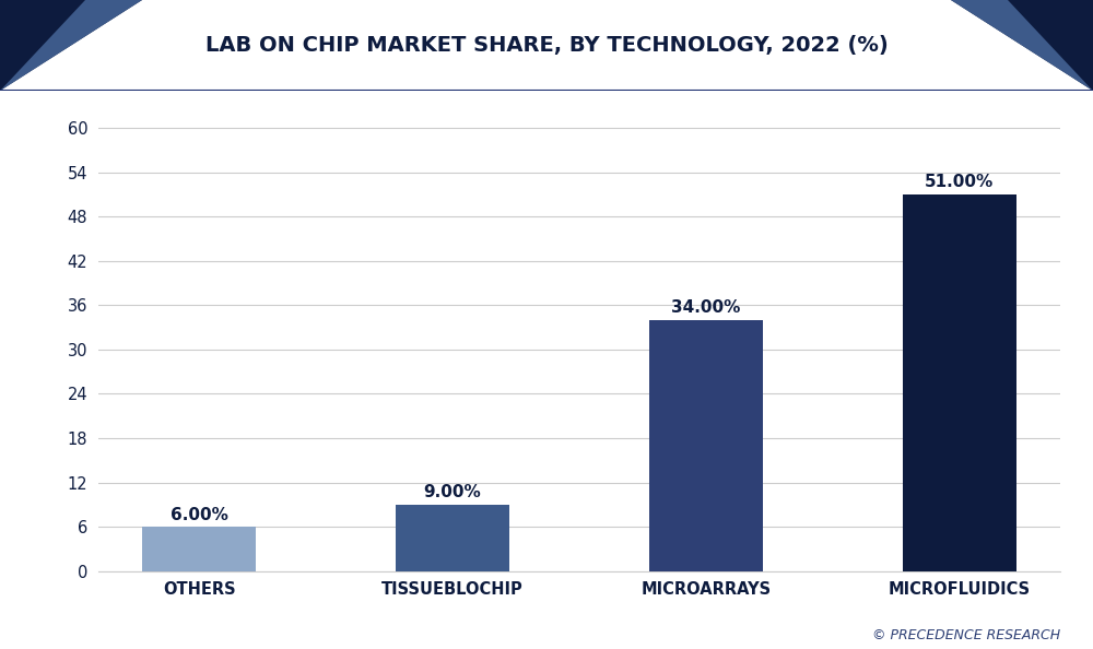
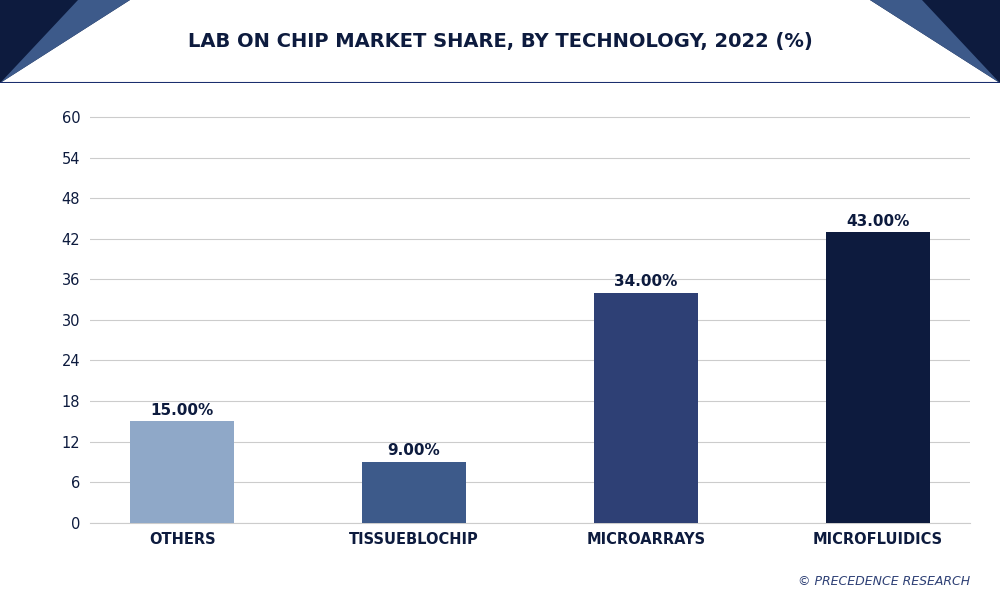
OTHERS: 6.00% -> 15.00%
MICROFLUIDICS: 51.00% -> 43.00%
